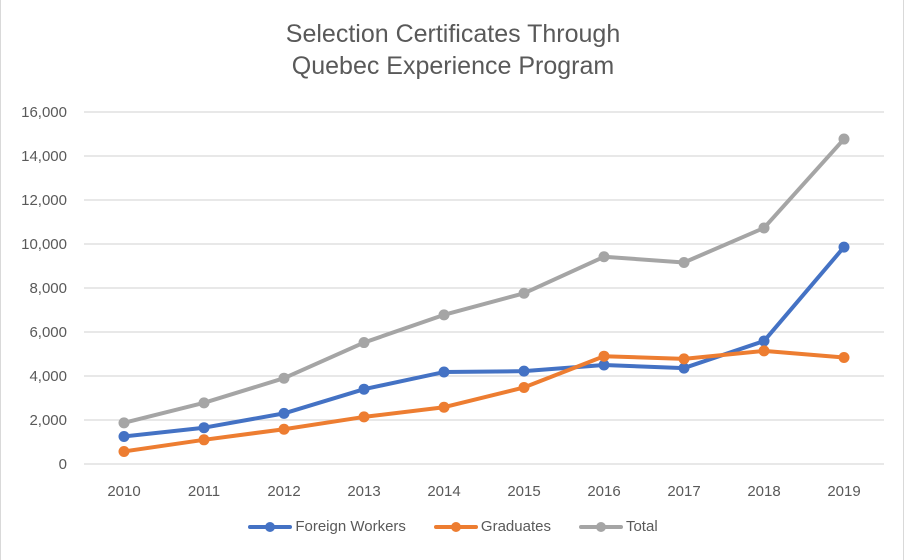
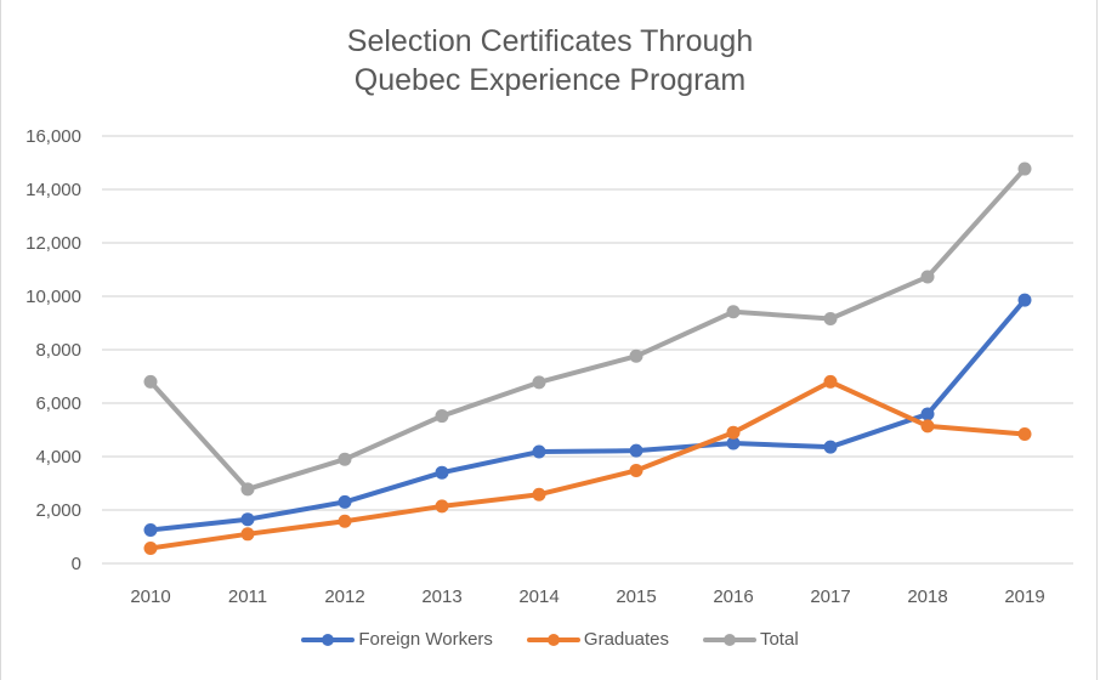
Total/2010: 1900 -> 6800
Graduates/2017: 4800 -> 6800
